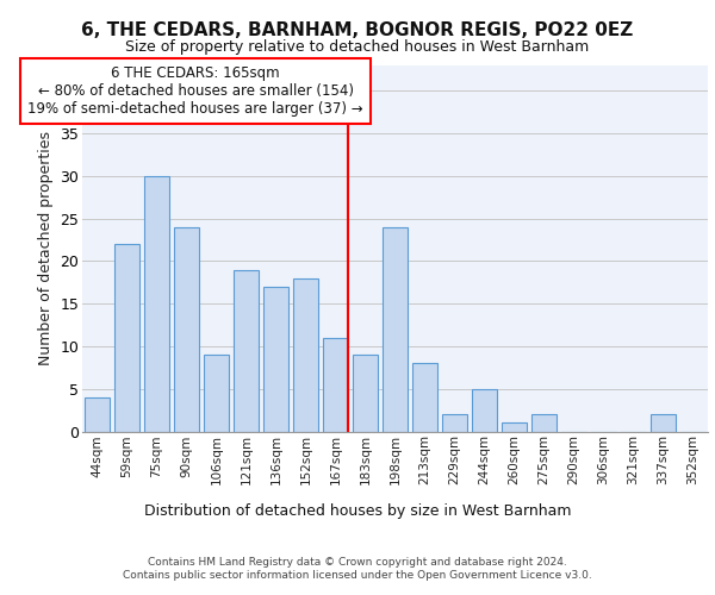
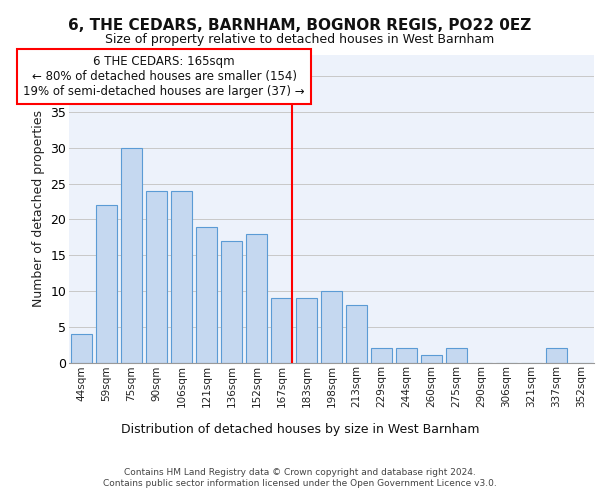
106sqm: 9 -> 24
167sqm: 11 -> 9
198sqm: 24 -> 10
244sqm: 5 -> 2
